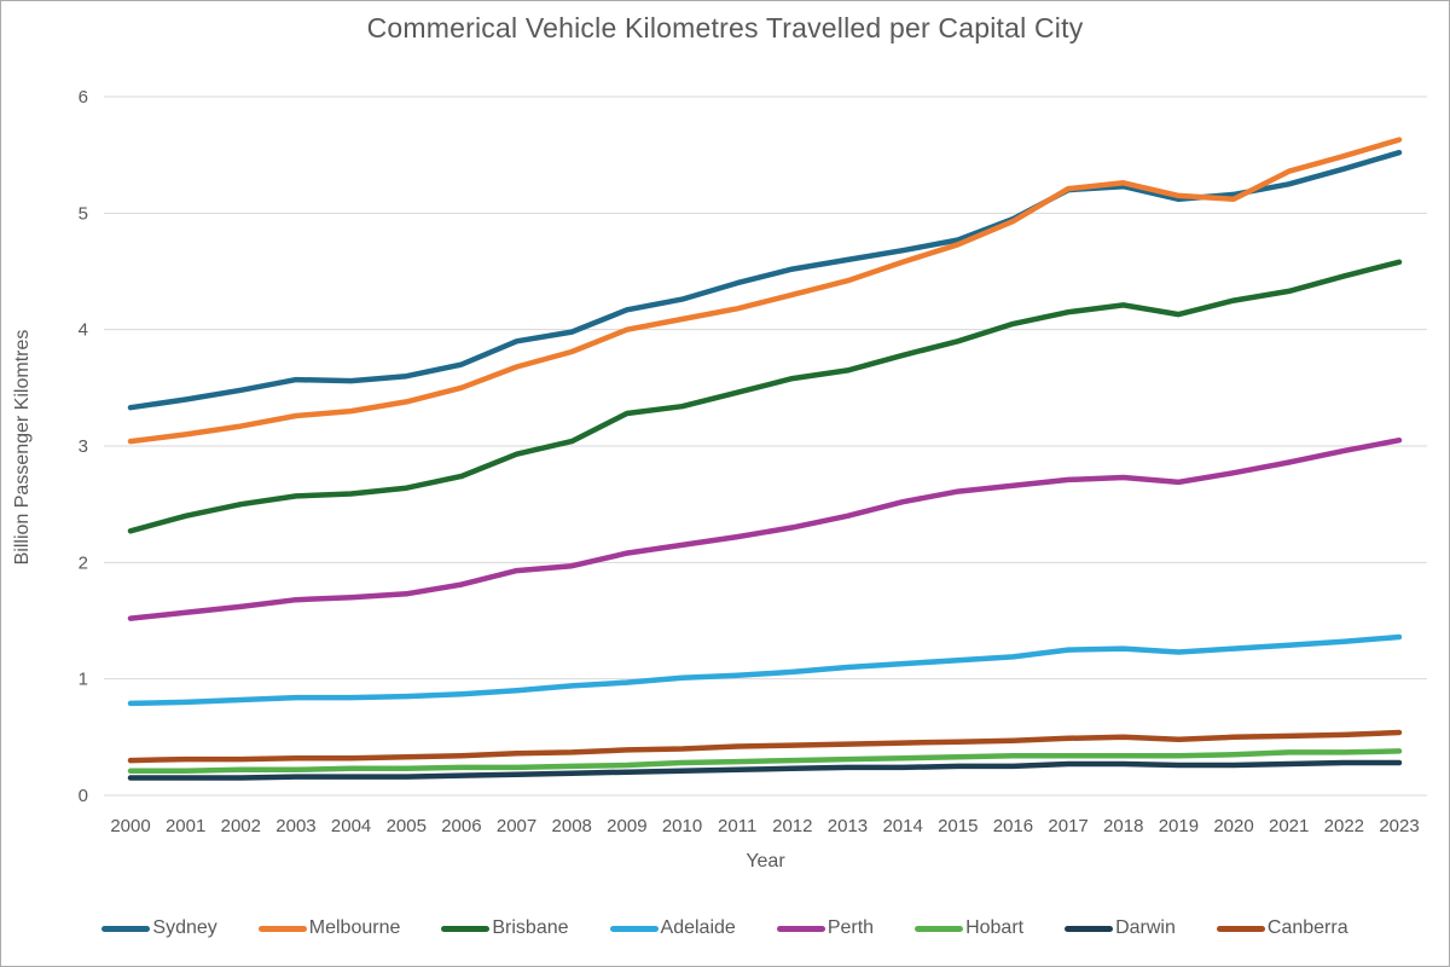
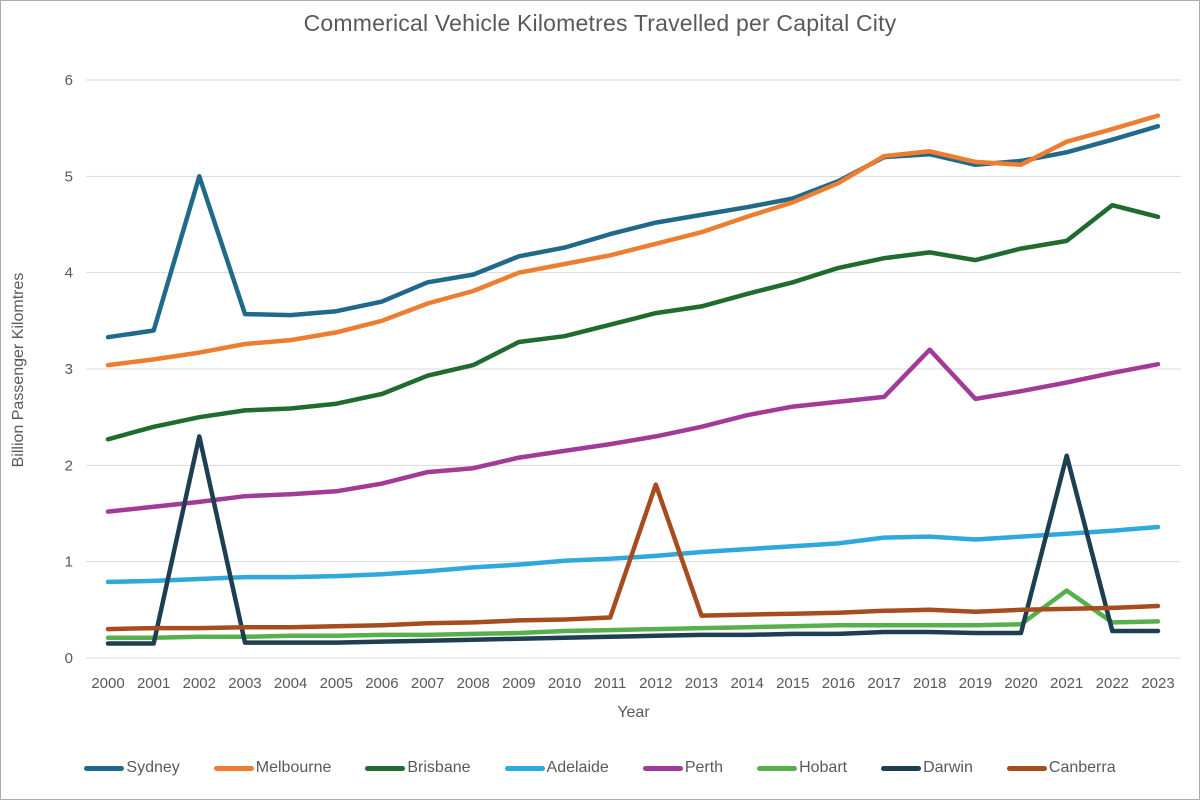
Sydney/2002: 3.5 -> 5.0
Darwin/2002: 0.1 -> 2.3
Canberra/2012: 0.4 -> 1.8
Perth/2018: 2.7 -> 3.2
Hobart/2021: 0.4 -> 0.7
Darwin/2021: 0.3 -> 2.1
Brisbane/2022: 4.5 -> 4.7
